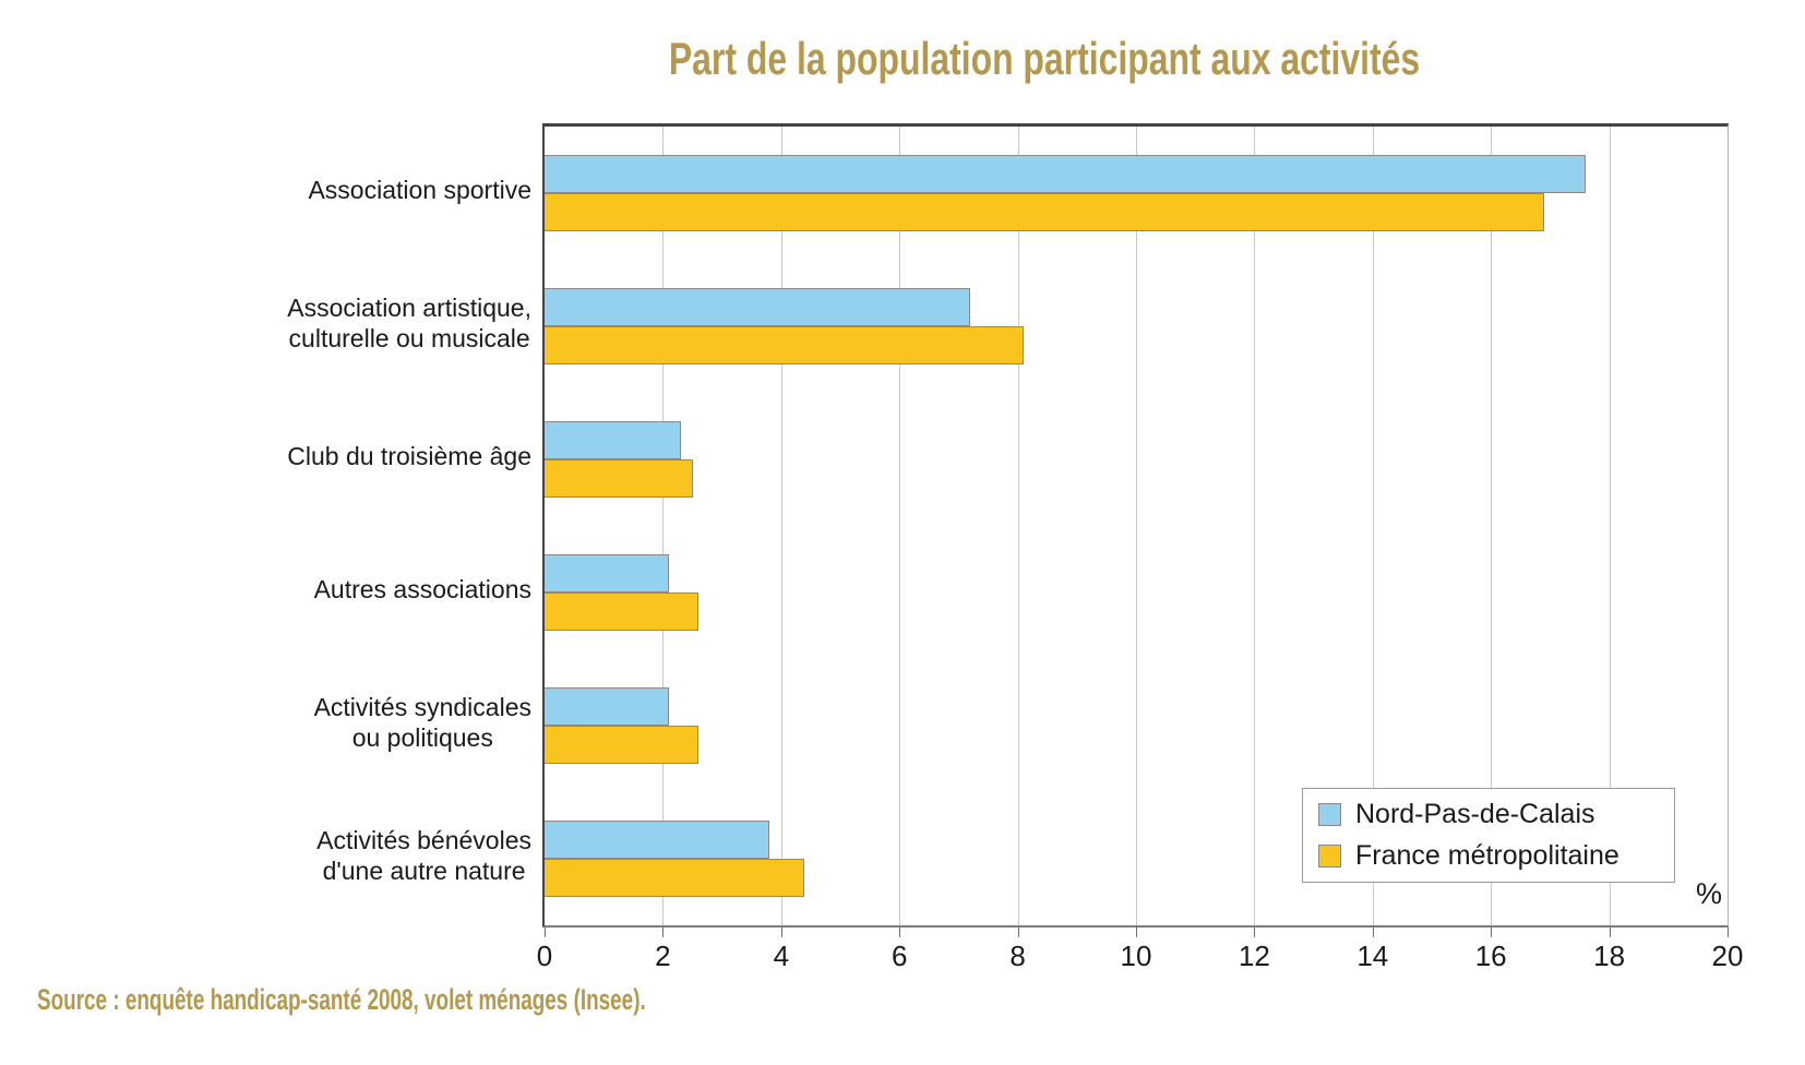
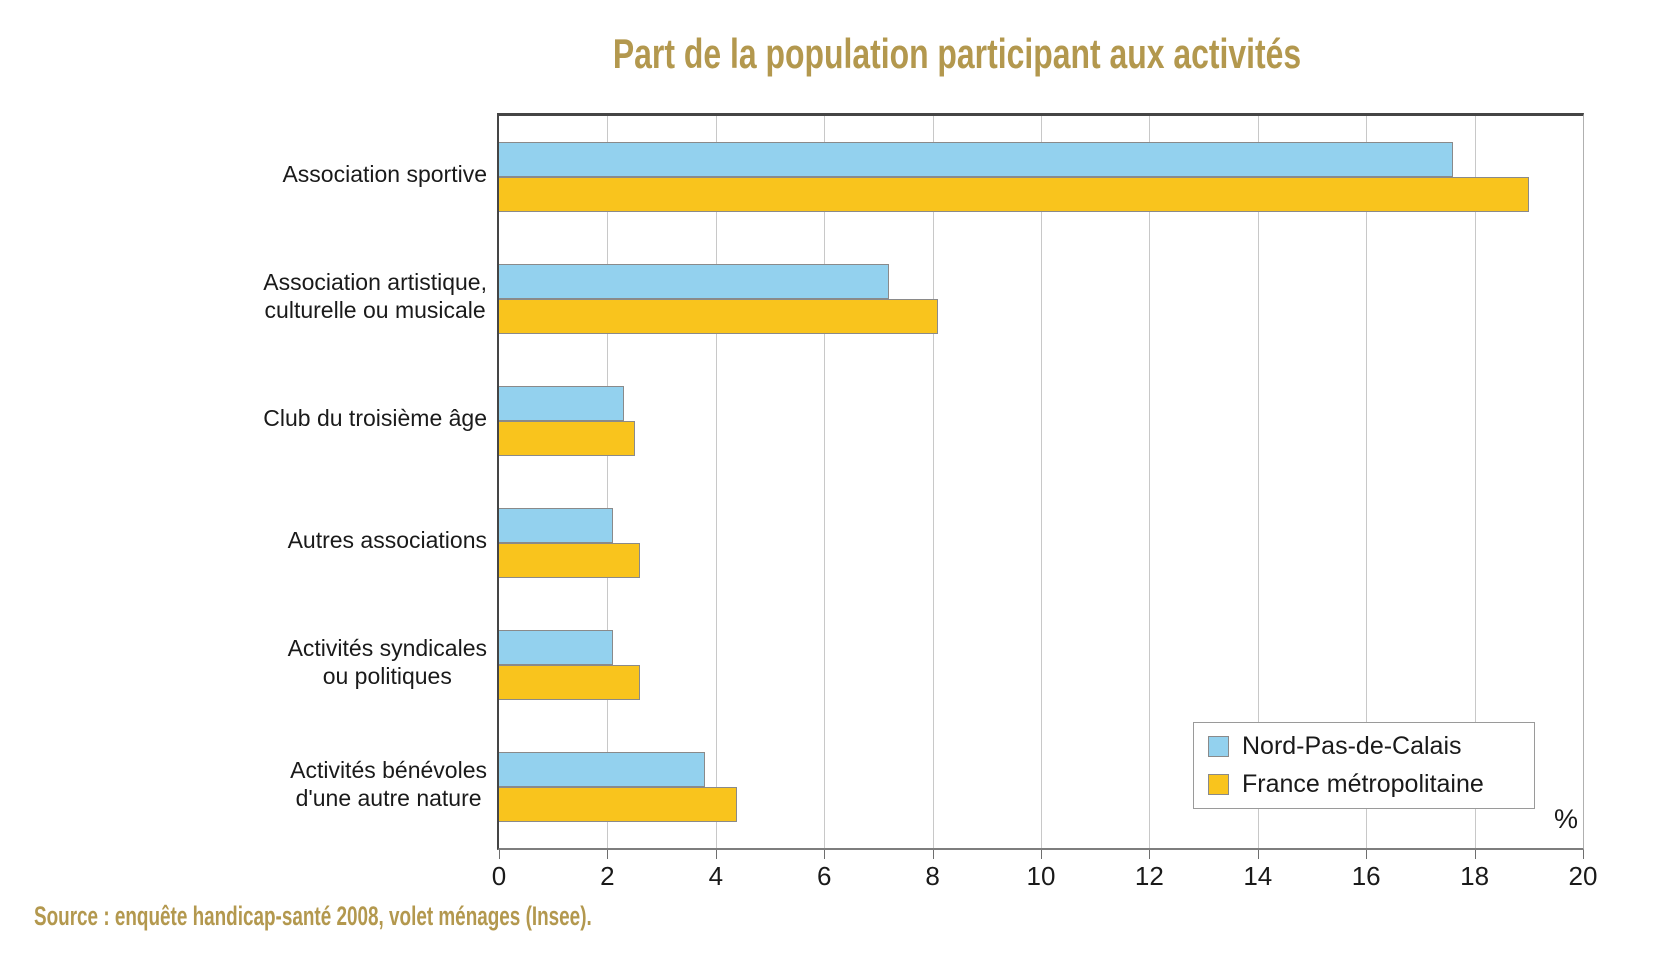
France métropolitaine/Association sportive: 16.9 -> 19.0
